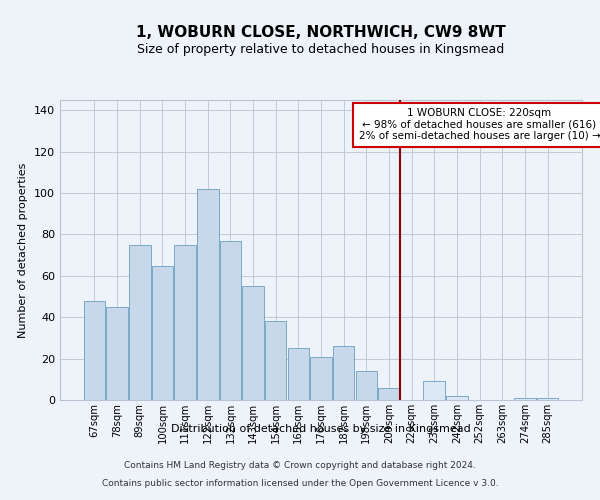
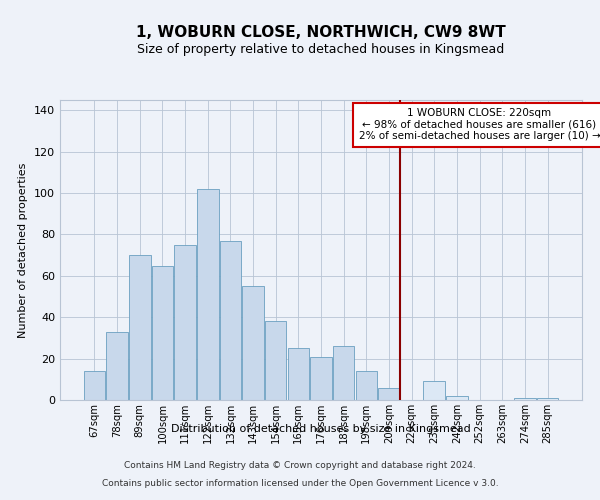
67sqm: 48 -> 14
78sqm: 45 -> 33
89sqm: 75 -> 70
